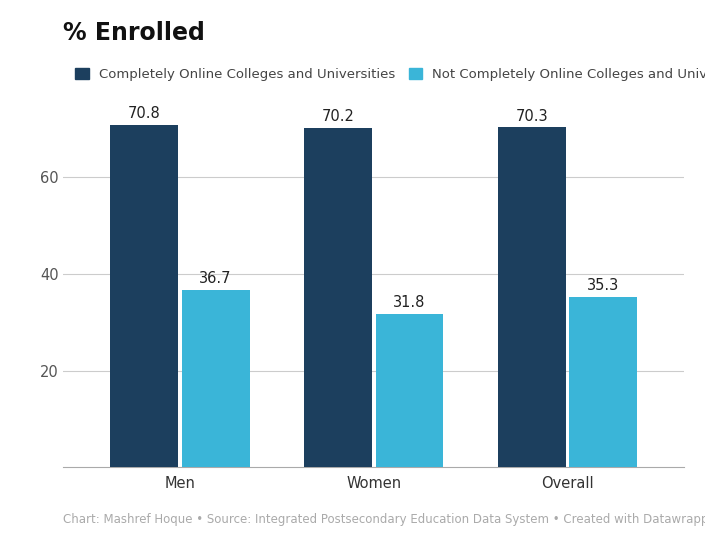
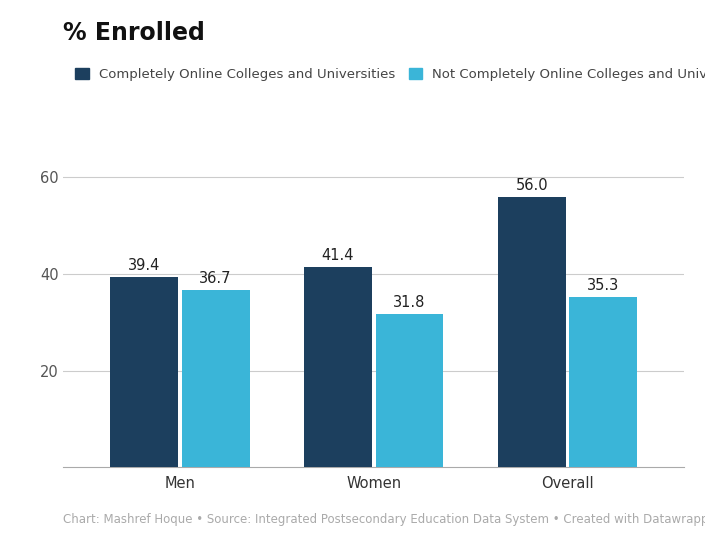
Completely Online Colleges and Universities/Men: 70.8 -> 39.4
Completely Online Colleges and Universities/Women: 70.2 -> 41.4
Completely Online Colleges and Universities/Overall: 70.3 -> 56.0
